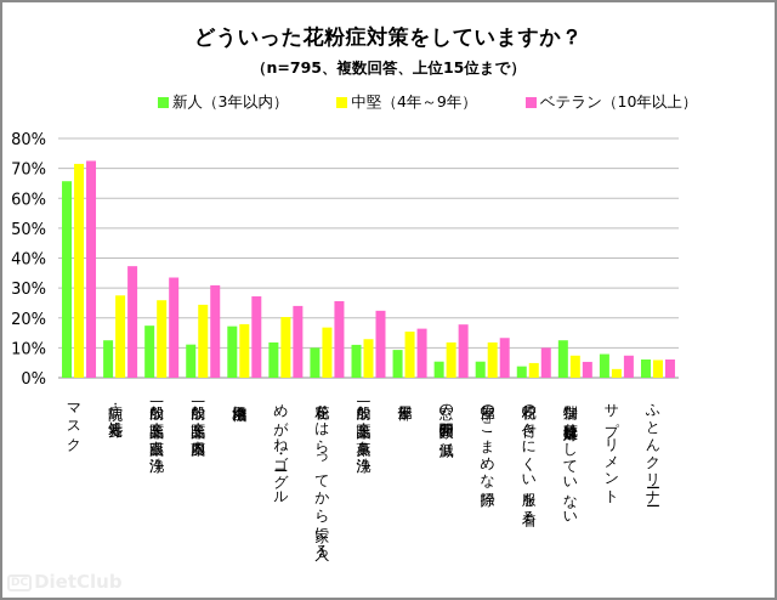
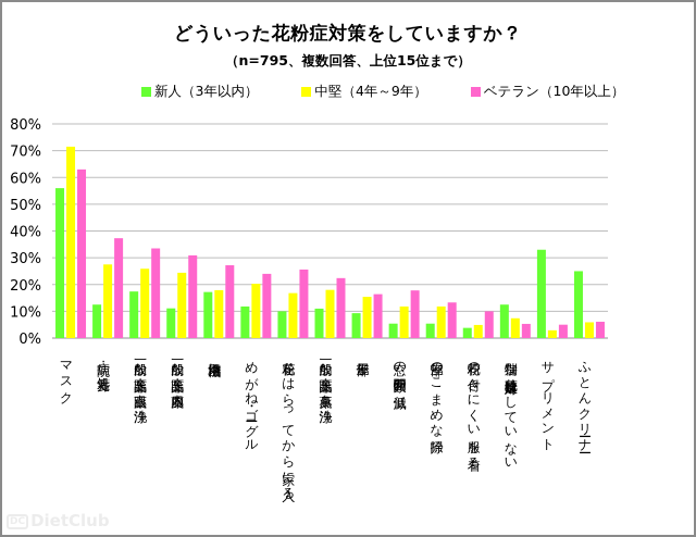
新人（3年以内）/マスク: 66% -> 56%
ベテラン（10年以上）/マスク: 72% -> 63%
中堅（4年～9年）/一般的な医薬品：点鼻薬、洗浄: 13% -> 18%
新人（3年以内）/サプリメント: 8% -> 33%
ベテラン（10年以上）/サプリメント: 7% -> 5%
新人（3年以内）/ふとんクリーナー: 6% -> 25%
